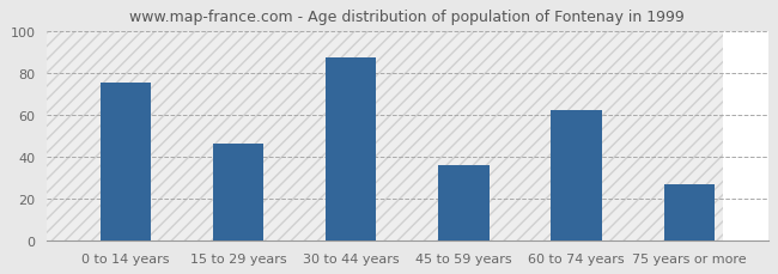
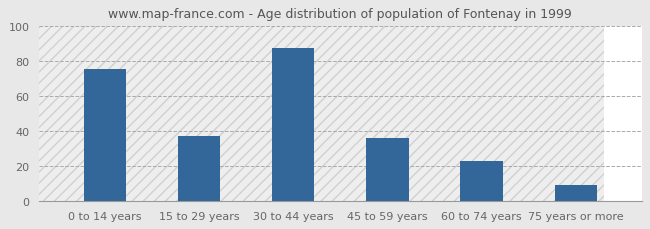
15 to 29 years: 46 -> 37
60 to 74 years: 62 -> 23
75 years or more: 27 -> 9
